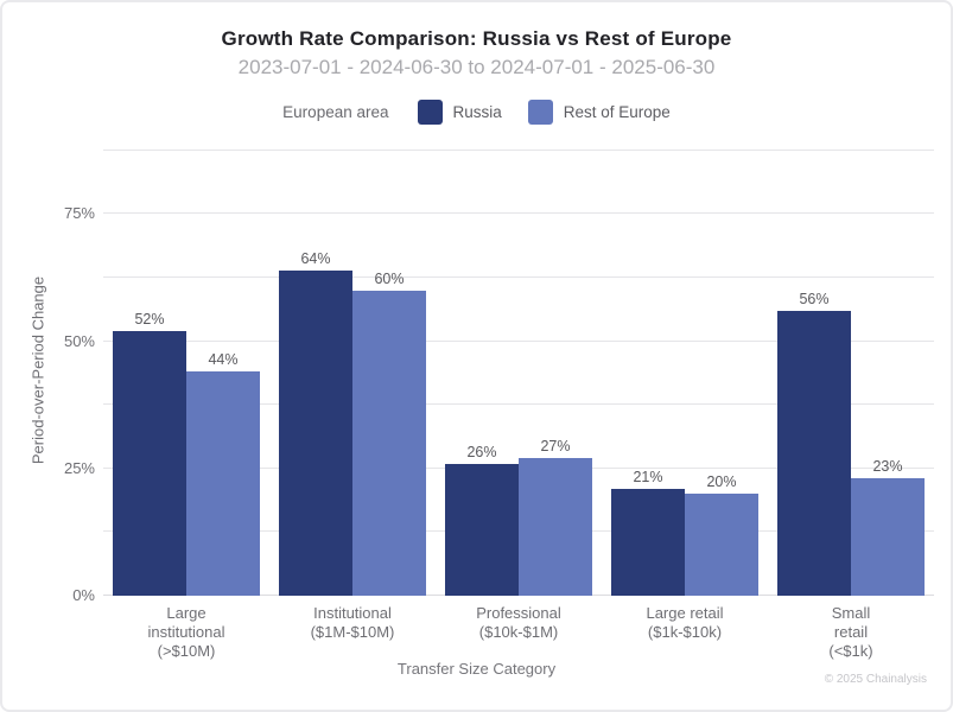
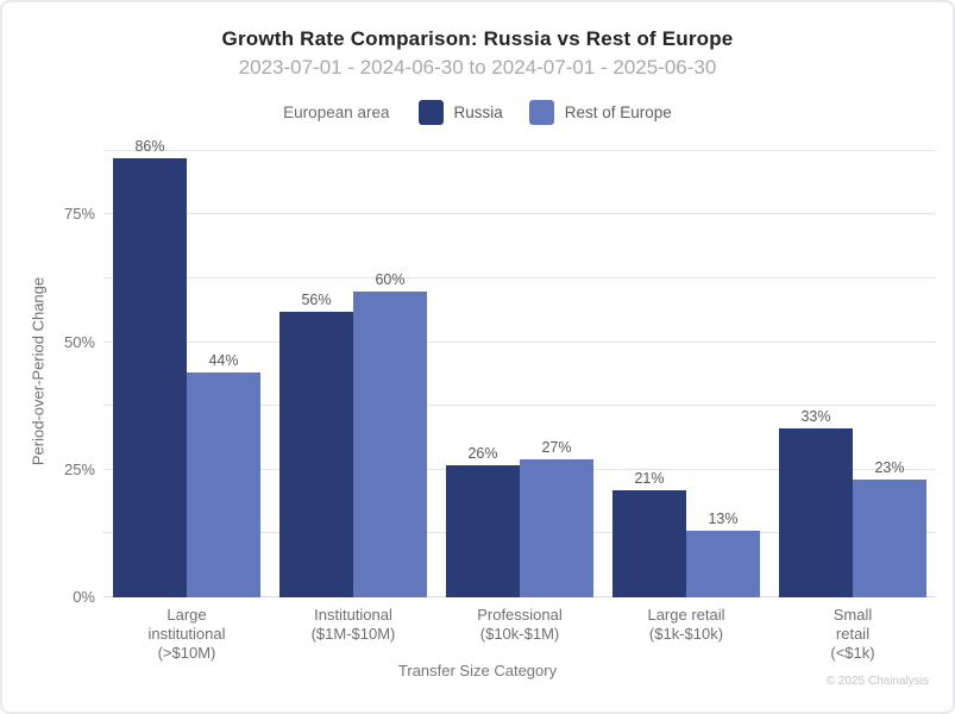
Russia/Large institutional (>$10M): 52% -> 86%
Russia/Institutional ($1M-$10M): 64% -> 56%
Rest of Europe/Large retail ($1k-$10k): 20% -> 13%
Russia/Small retail (<$1k): 56% -> 33%
